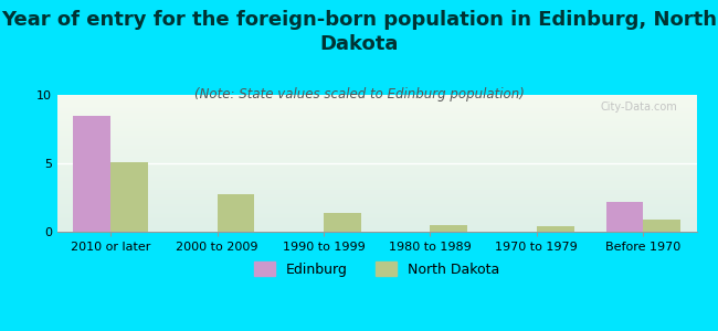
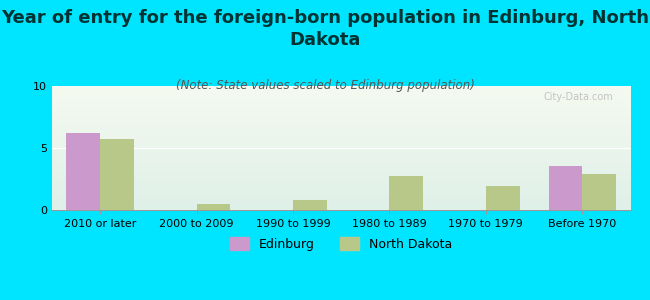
Edinburg/2010 or later: 8.4 -> 6.2
North Dakota/2010 or later: 5.1 -> 5.7
North Dakota/2000 to 2009: 2.7 -> 0.5
North Dakota/1990 to 1999: 1.4 -> 0.8
North Dakota/1980 to 1989: 0.5 -> 2.7
North Dakota/1970 to 1979: 0.4 -> 1.9
Edinburg/Before 1970: 2.2 -> 3.5
North Dakota/Before 1970: 0.9 -> 2.9
